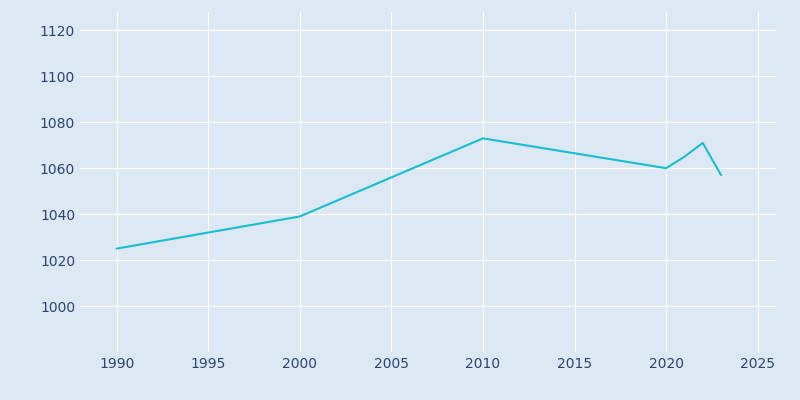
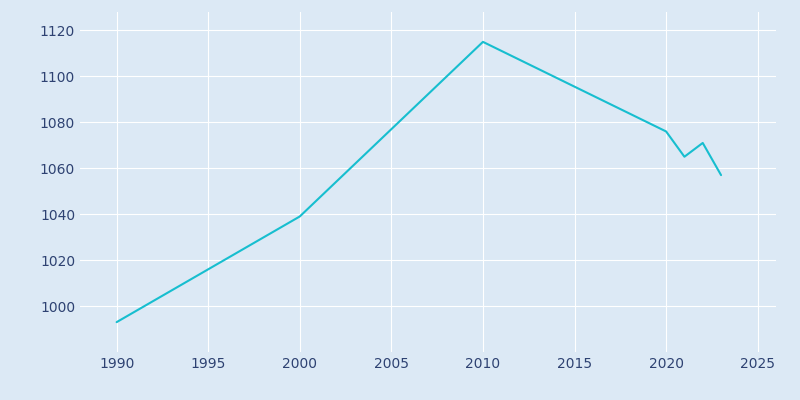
1990: 1025 -> 993
2010: 1073 -> 1115
2020: 1060 -> 1076
